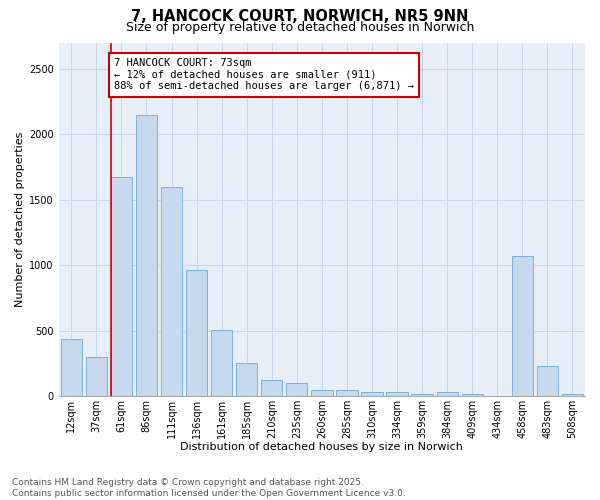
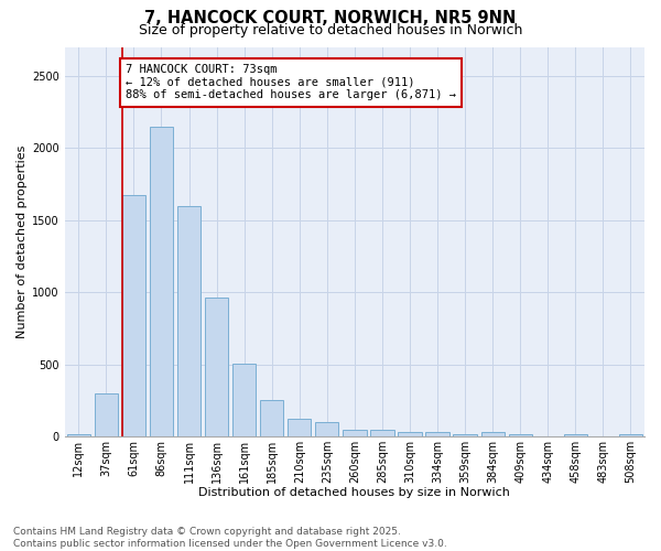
12sqm: 440 -> 20
458sqm: 1070 -> 20
483sqm: 230 -> 0
